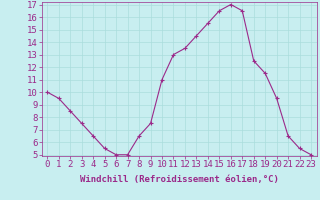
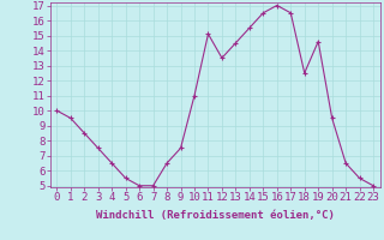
11: 13.0 -> 15.1
19: 11.5 -> 14.6
